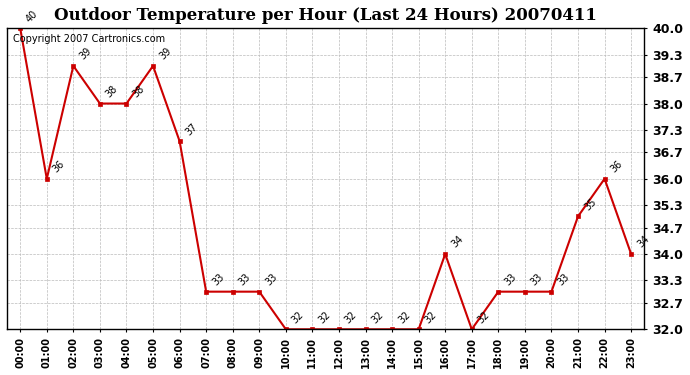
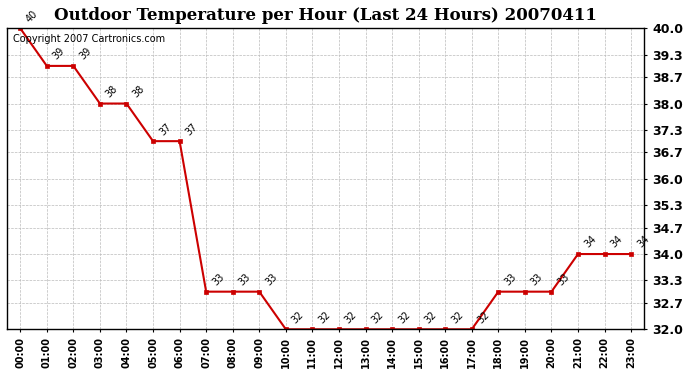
01:00: 36 -> 39
05:00: 39 -> 37
16:00: 34 -> 32
21:00: 35 -> 34
22:00: 36 -> 34
